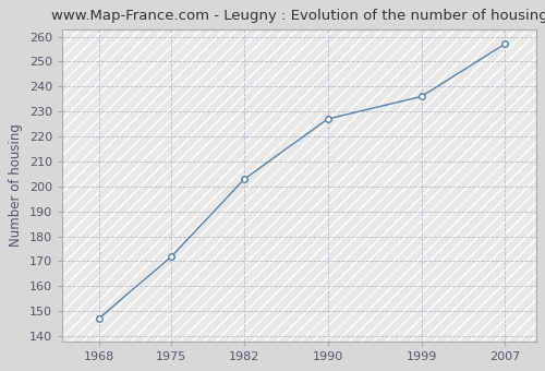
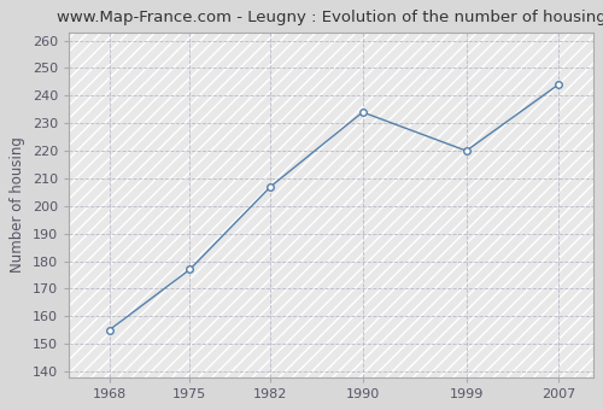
1968: 147 -> 155
1975: 172 -> 177
1982: 203 -> 207
1990: 227 -> 234
1999: 236 -> 220
2007: 257 -> 244
